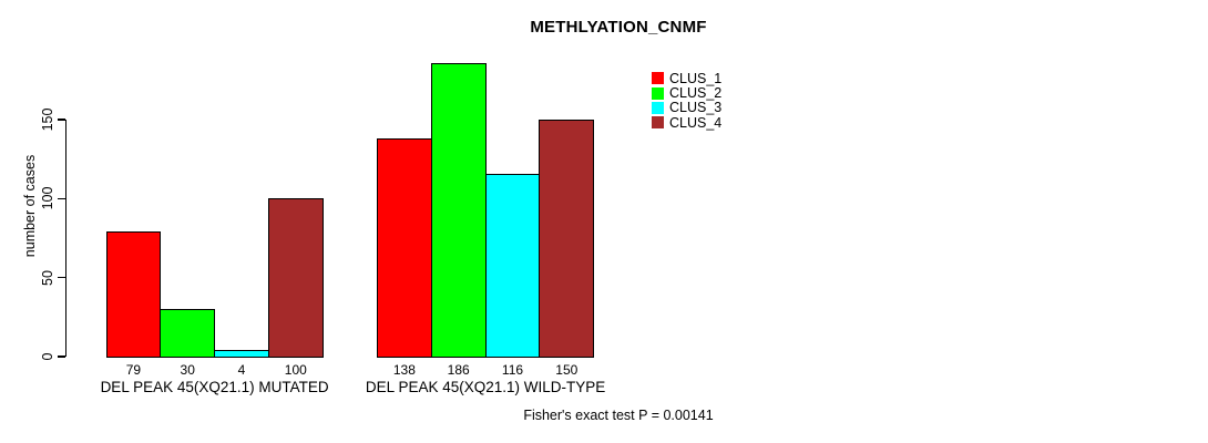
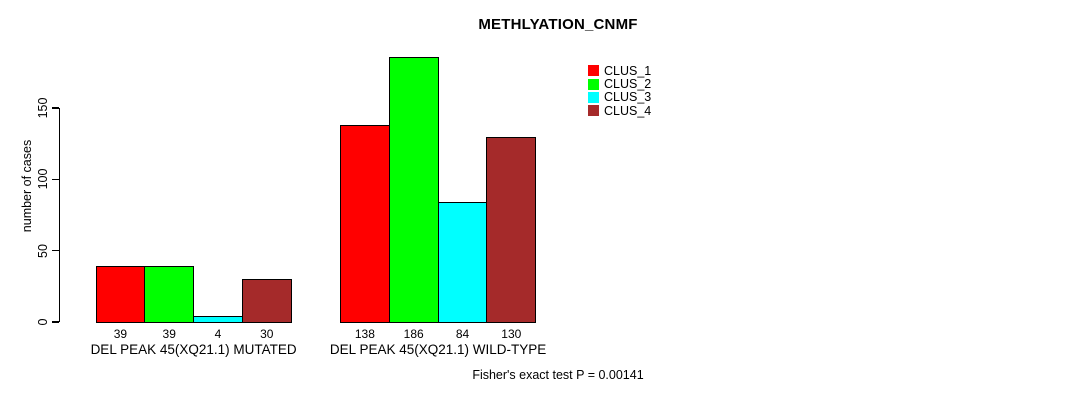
CLUS_1/DEL PEAK 45(XQ21.1) MUTATED: 79 -> 39
CLUS_2/DEL PEAK 45(XQ21.1) MUTATED: 30 -> 39
CLUS_4/DEL PEAK 45(XQ21.1) MUTATED: 100 -> 30
CLUS_3/DEL PEAK 45(XQ21.1) WILD-TYPE: 116 -> 84
CLUS_4/DEL PEAK 45(XQ21.1) WILD-TYPE: 150 -> 130
